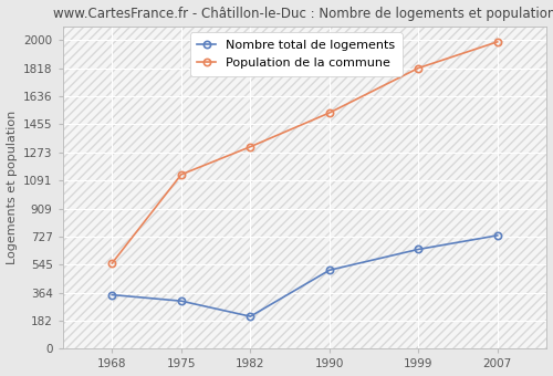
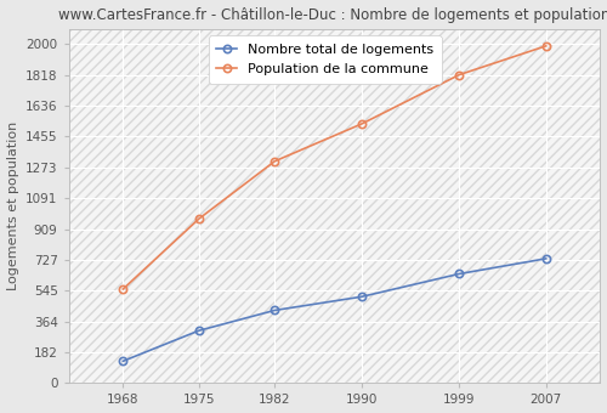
Nombre total de logements/1968: 350 -> 130
Population de la commune/1975: 1130 -> 970
Nombre total de logements/1982: 210 -> 430
